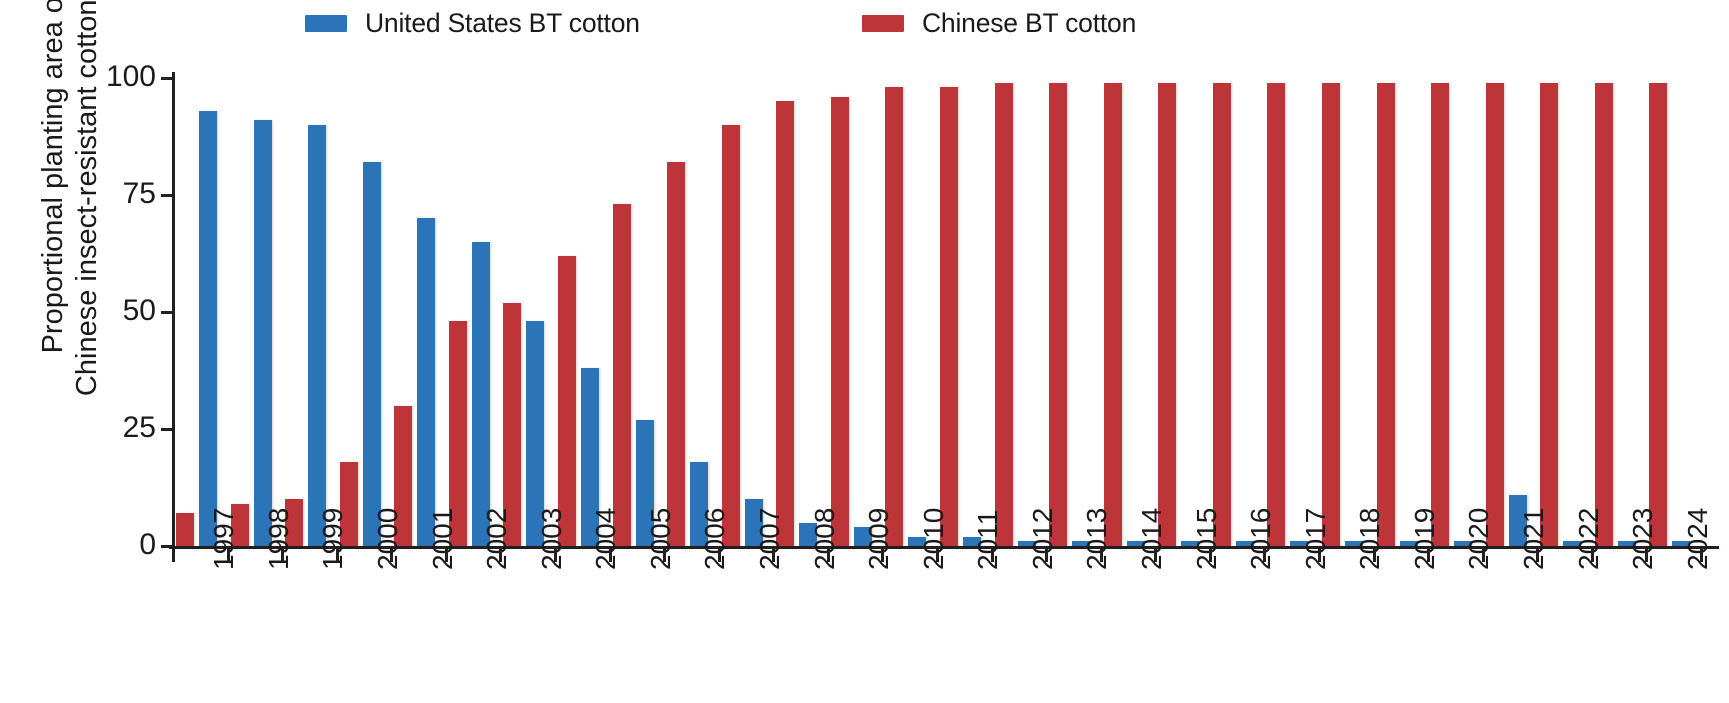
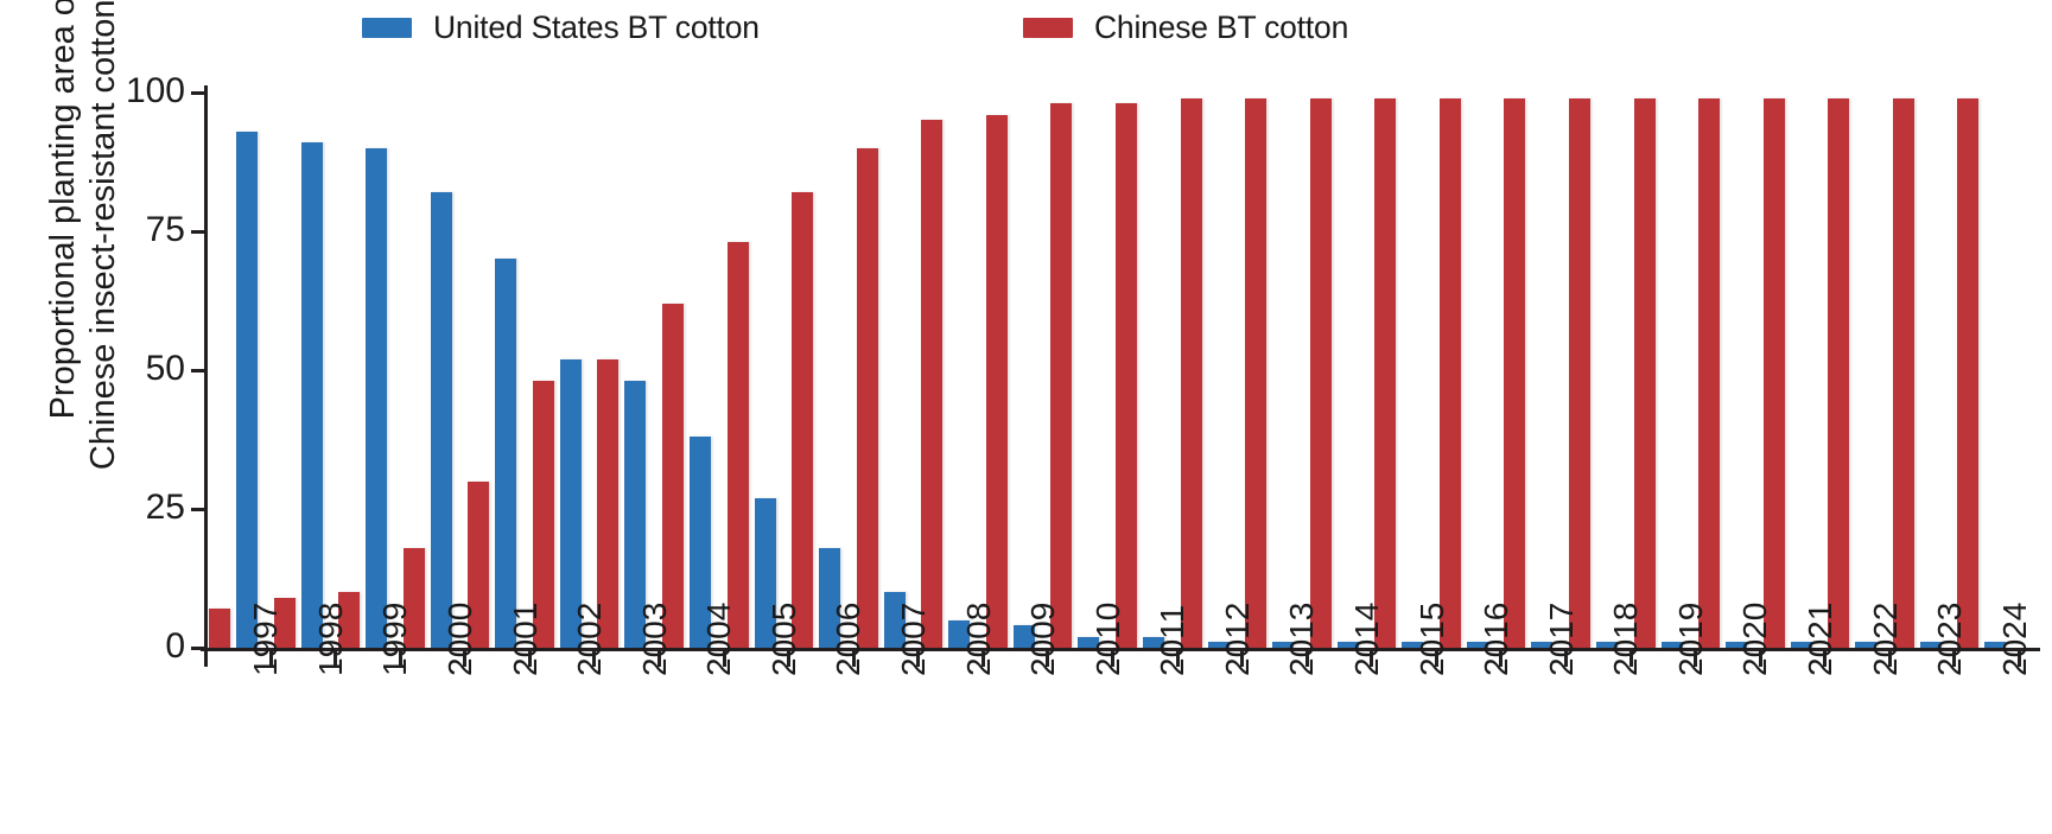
United States BT cotton/2002: 65 -> 52
United States BT cotton/2021: 11 -> 1
